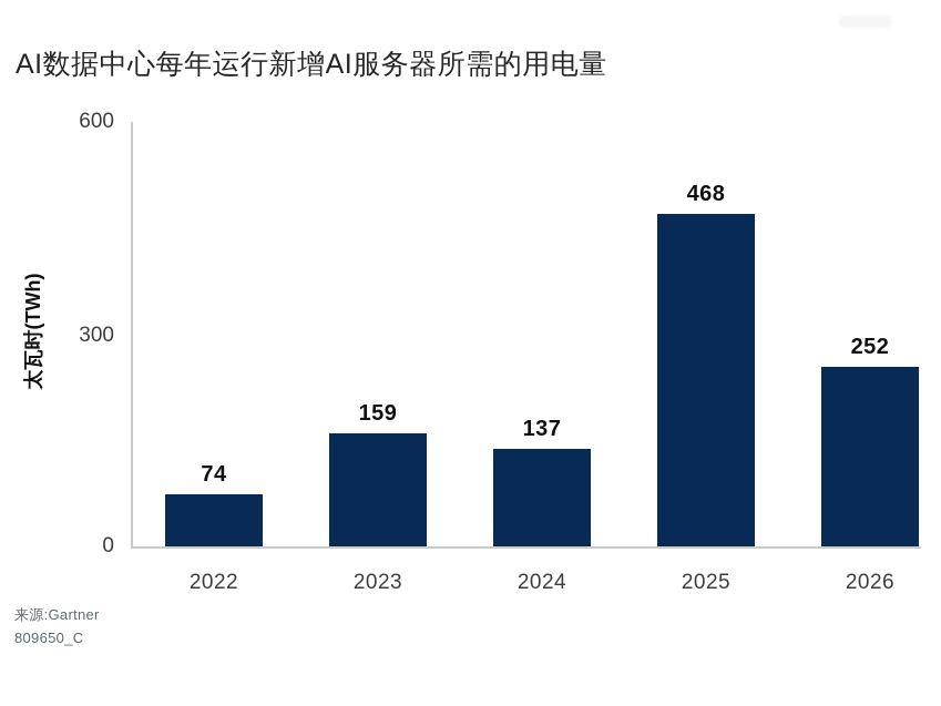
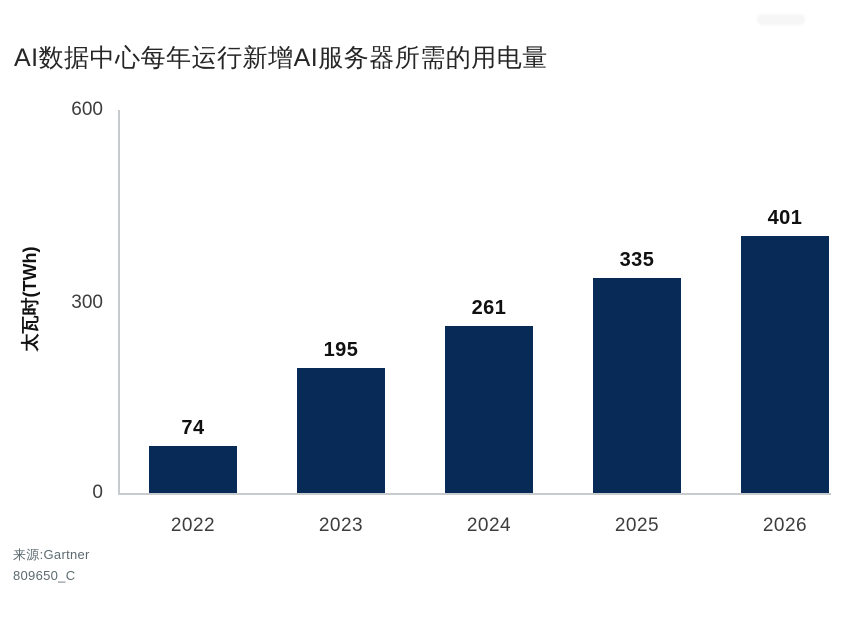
2023: 159 -> 195
2024: 137 -> 261
2025: 468 -> 335
2026: 252 -> 401
